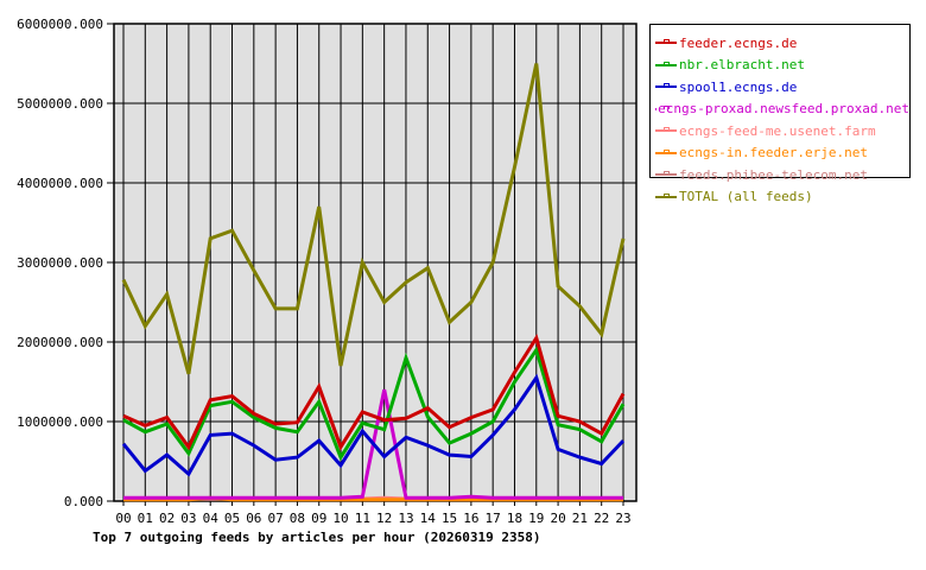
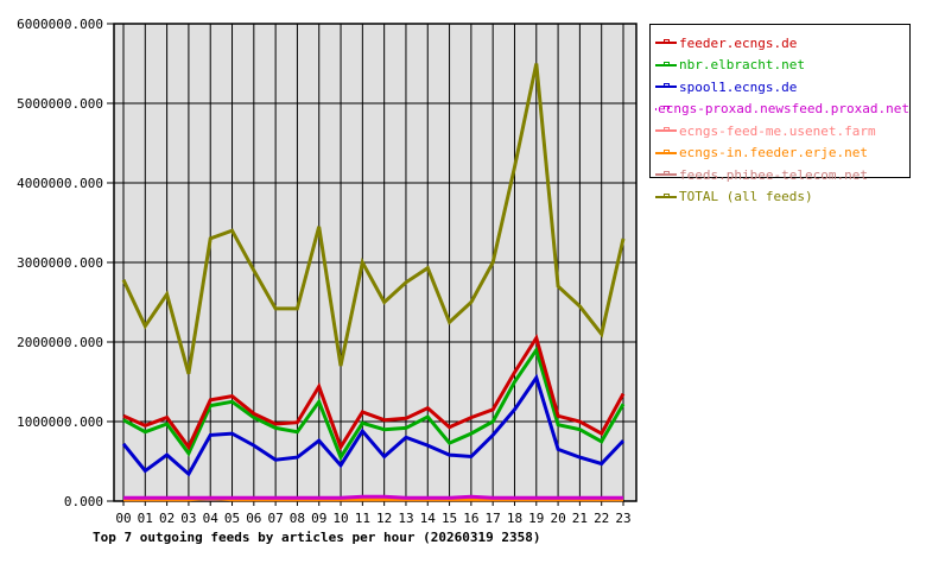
TOTAL (all feeds)/09: 3700000 -> 3400000
ecngs-proxad.newsfeed.proxad.net/12: 1400000 -> 100000
nbr.elbracht.net/13: 1800000 -> 900000
